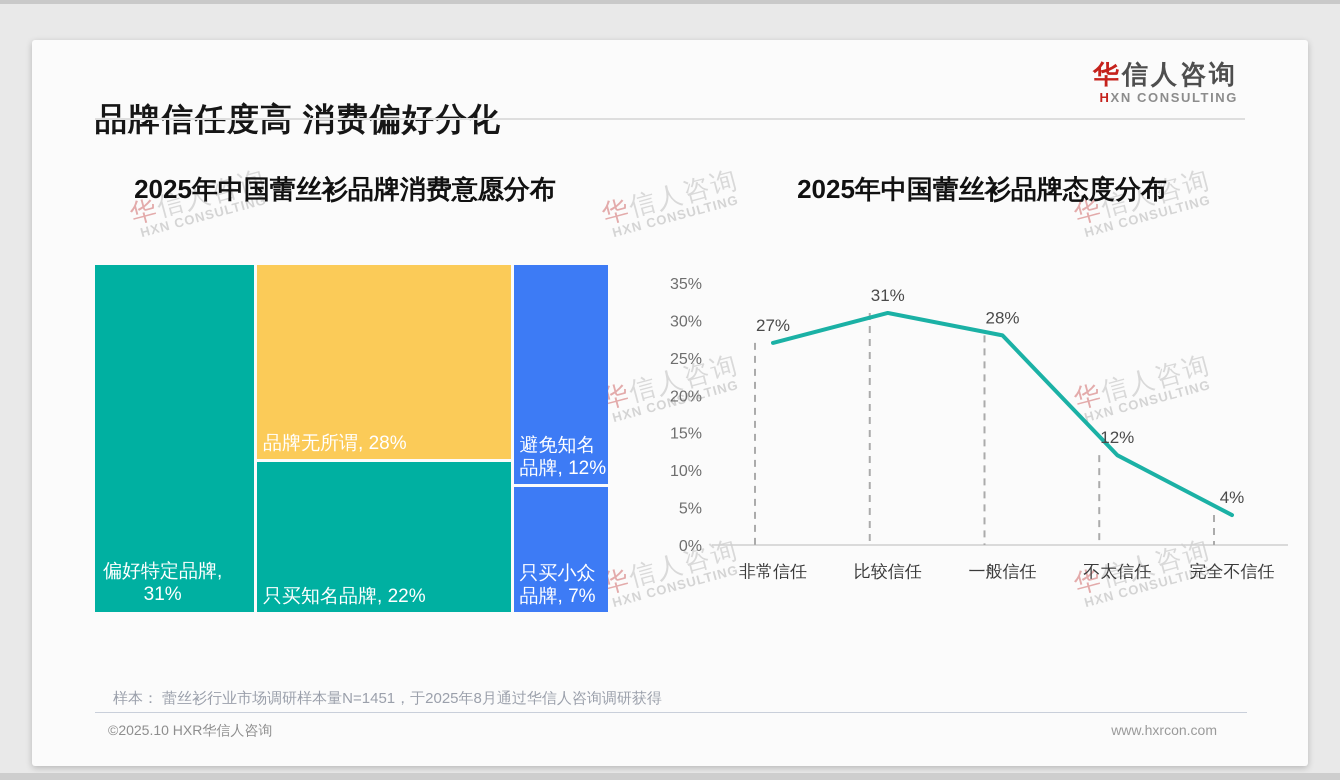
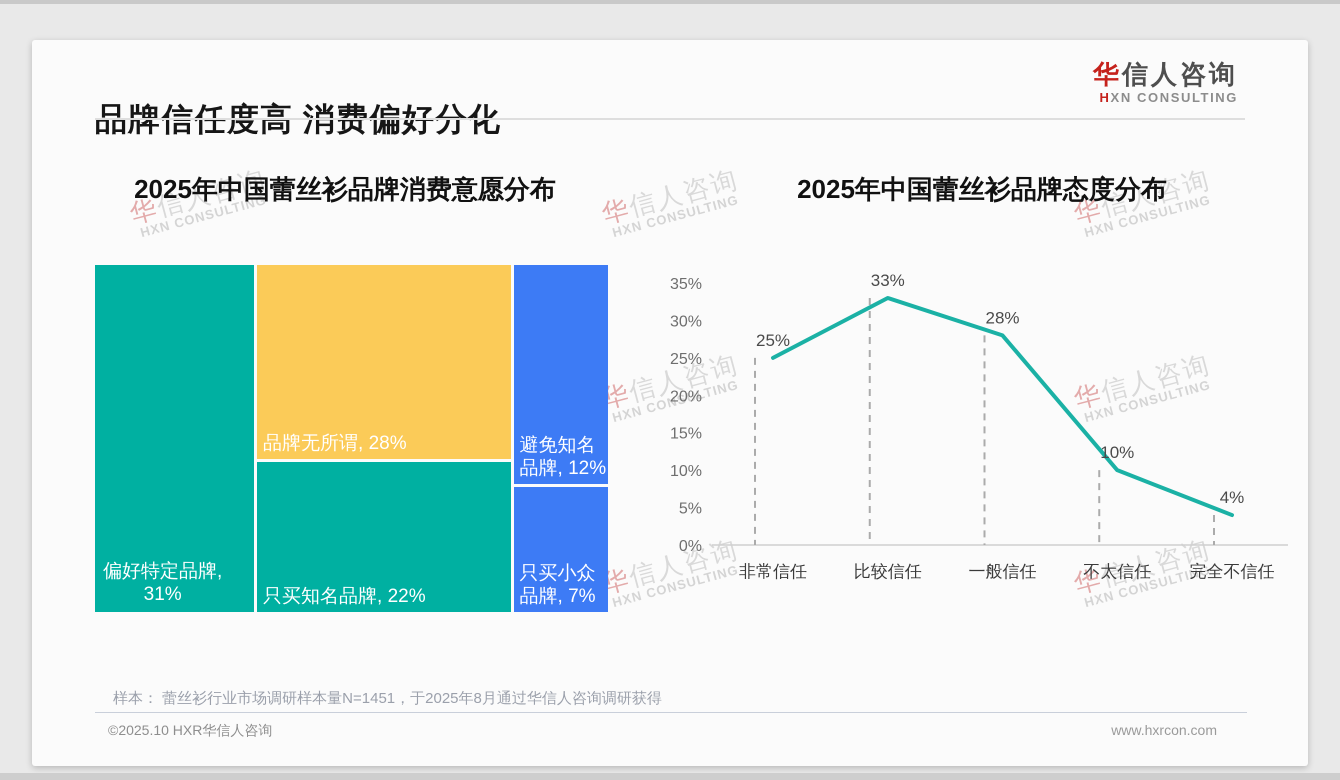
2025年中国蕾丝衫品牌态度分布/非常信任: 27% -> 25%
2025年中国蕾丝衫品牌态度分布/比较信任: 31% -> 33%
2025年中国蕾丝衫品牌态度分布/不太信任: 12% -> 10%
